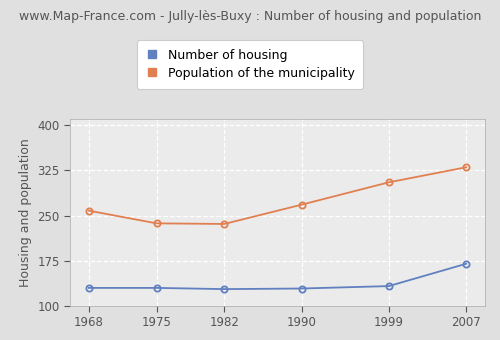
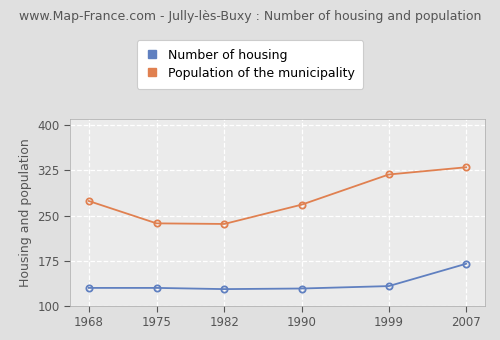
Population of the municipality/1968: 258 -> 274
Population of the municipality/1999: 305 -> 318
